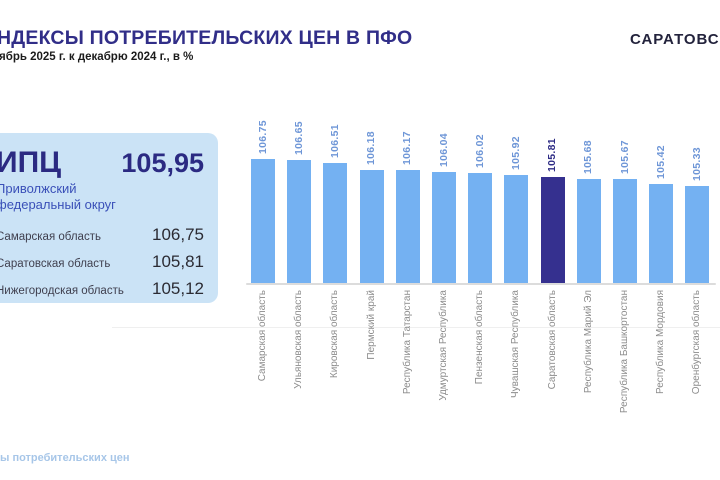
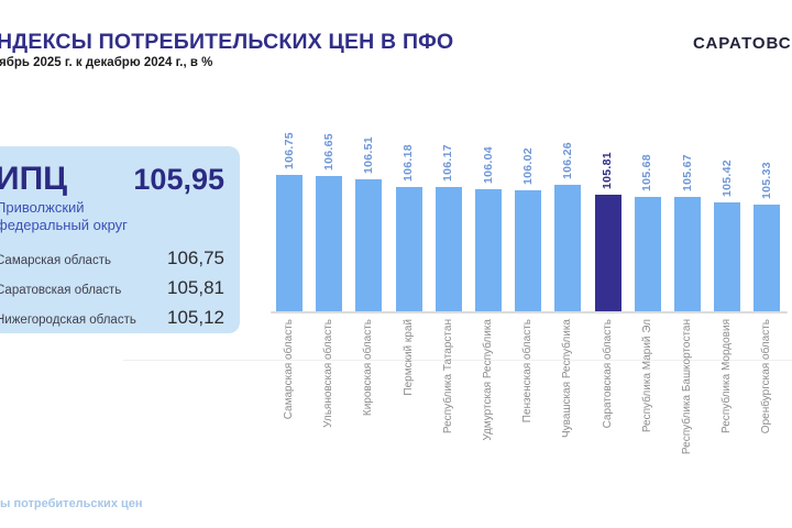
Чувашская Республика: 105.92 -> 106.26
